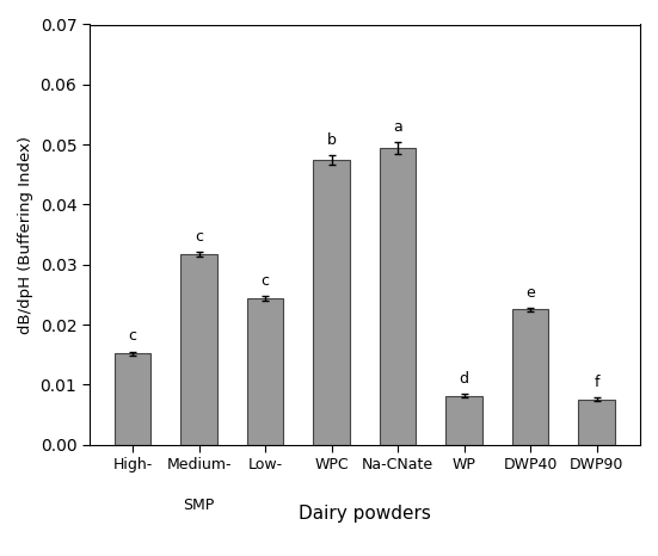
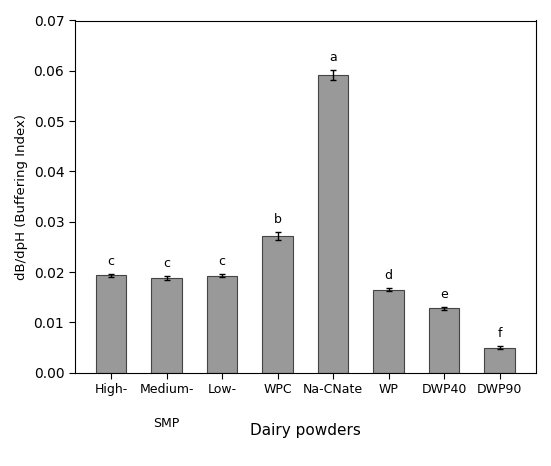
High-: 0.0152 -> 0.0193
Medium-: 0.0318 -> 0.0187
Low-: 0.0244 -> 0.0193
WPC: 0.0474 -> 0.0271
Na-CNate: 0.0494 -> 0.0592
WP: 0.0082 -> 0.0165
DWP40: 0.0226 -> 0.0129
DWP90: 0.0076 -> 0.0050
